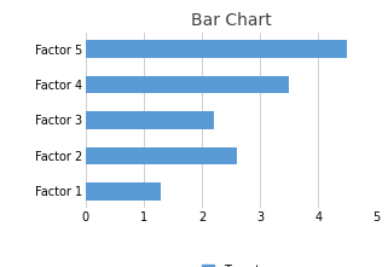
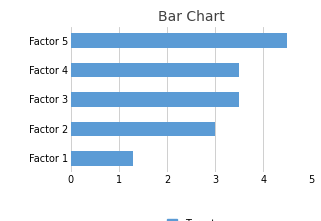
Factor 3: 2.2 -> 3.5
Factor 2: 2.6 -> 3.0
